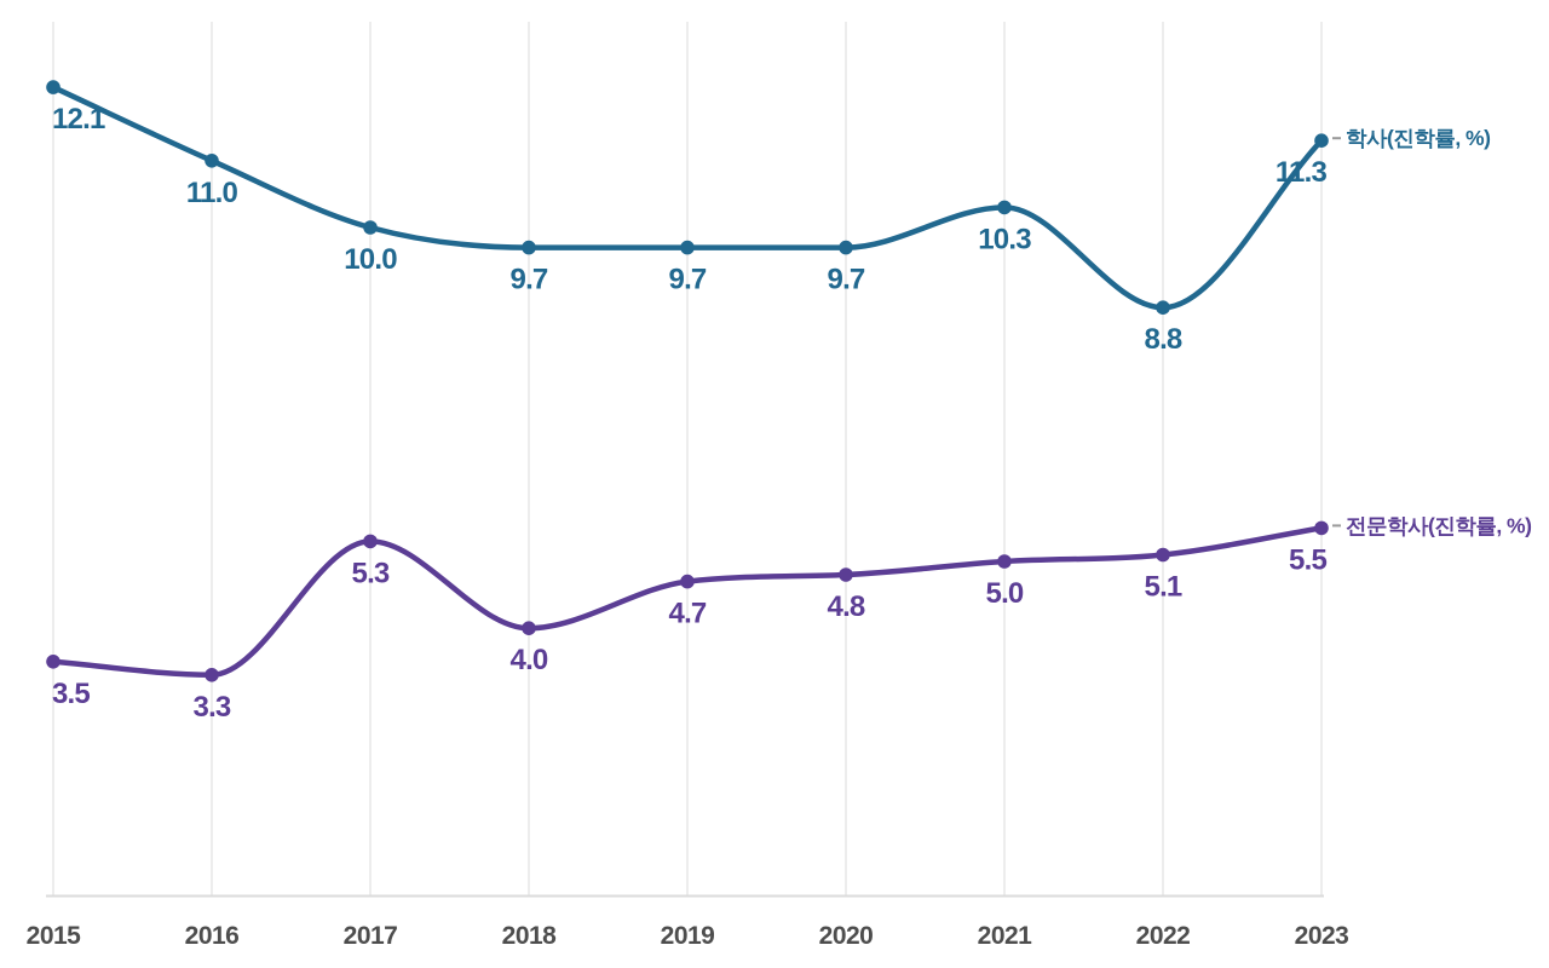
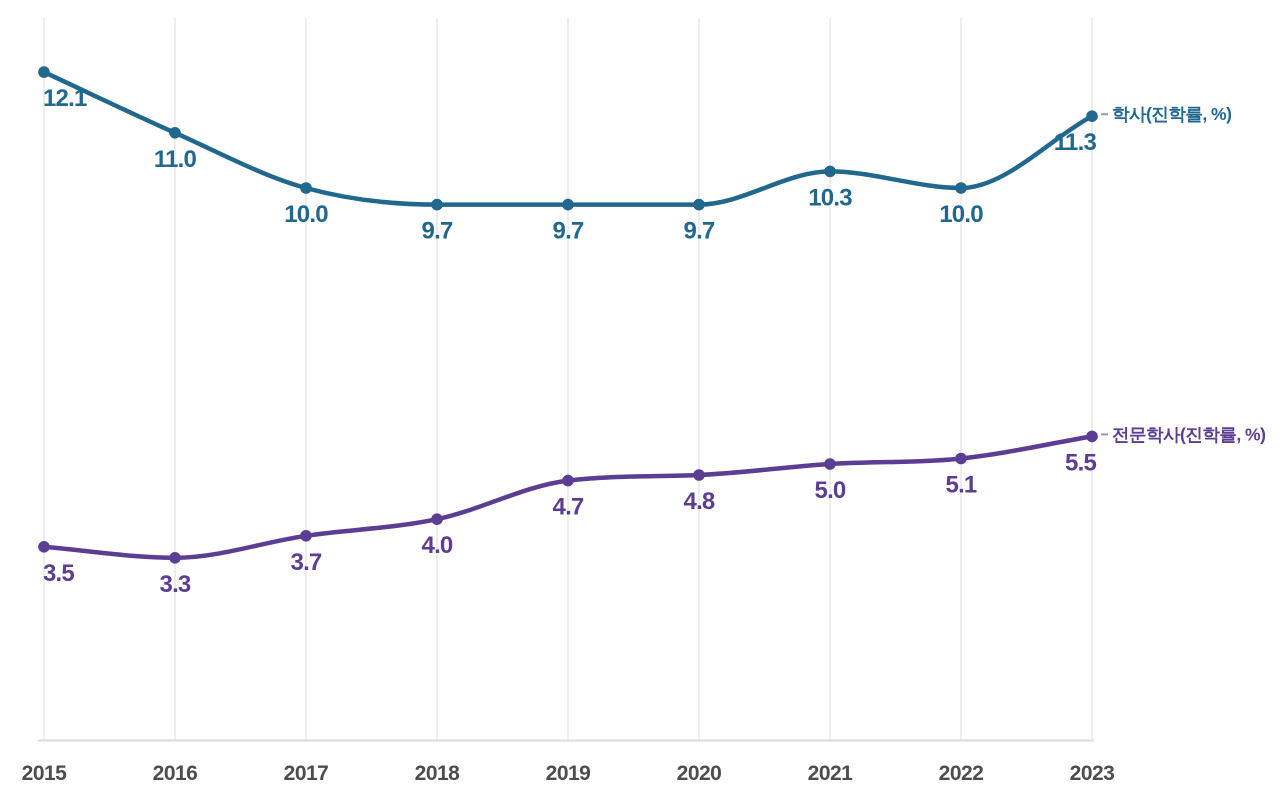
전문학사(진학률, %)/2017: 5.3 -> 3.7
학사(진학률, %)/2022: 8.8 -> 10.0
